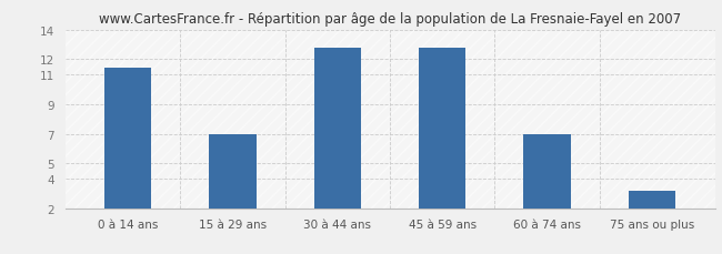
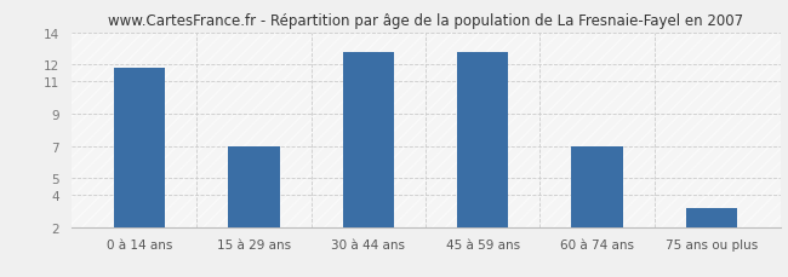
0 à 14 ans: 11.4 -> 11.8
